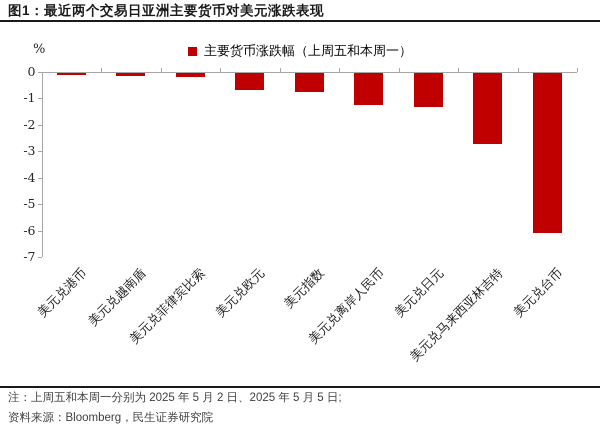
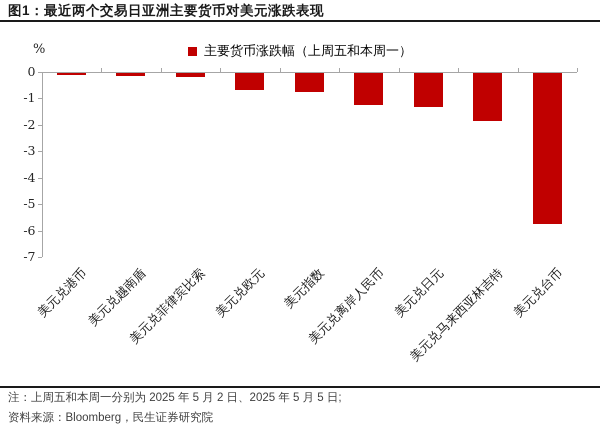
美元兑马来西亚林吉特: -2.7 -> -1.8
美元兑台币: -6.0 -> -5.7
